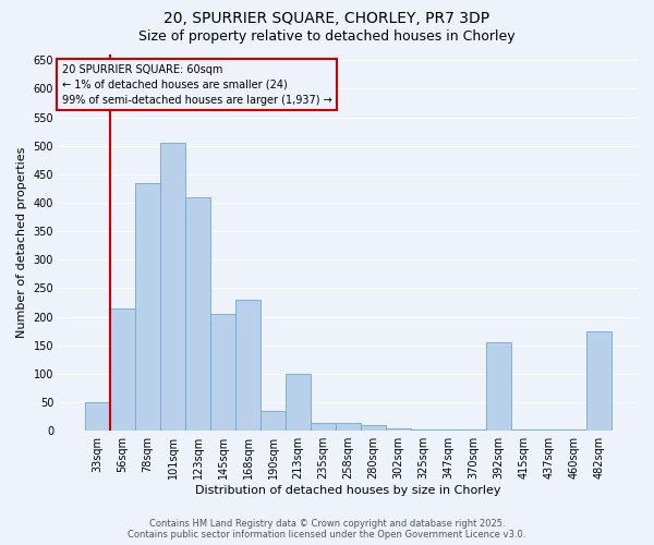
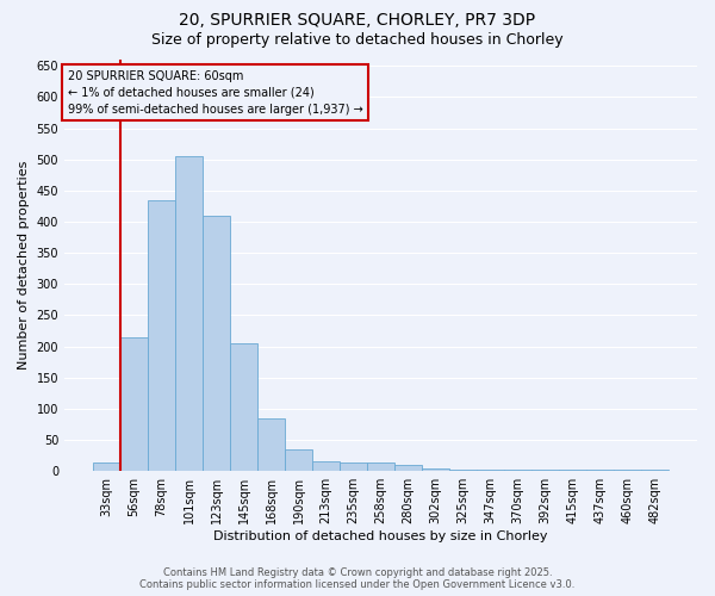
33sqm: 50 -> 13
168sqm: 230 -> 85
213sqm: 100 -> 15
392sqm: 156 -> 2
482sqm: 174 -> 2
